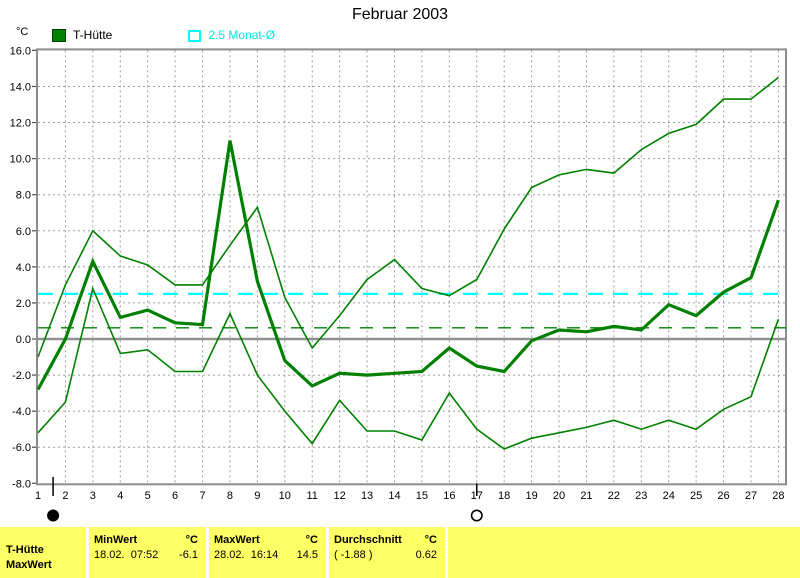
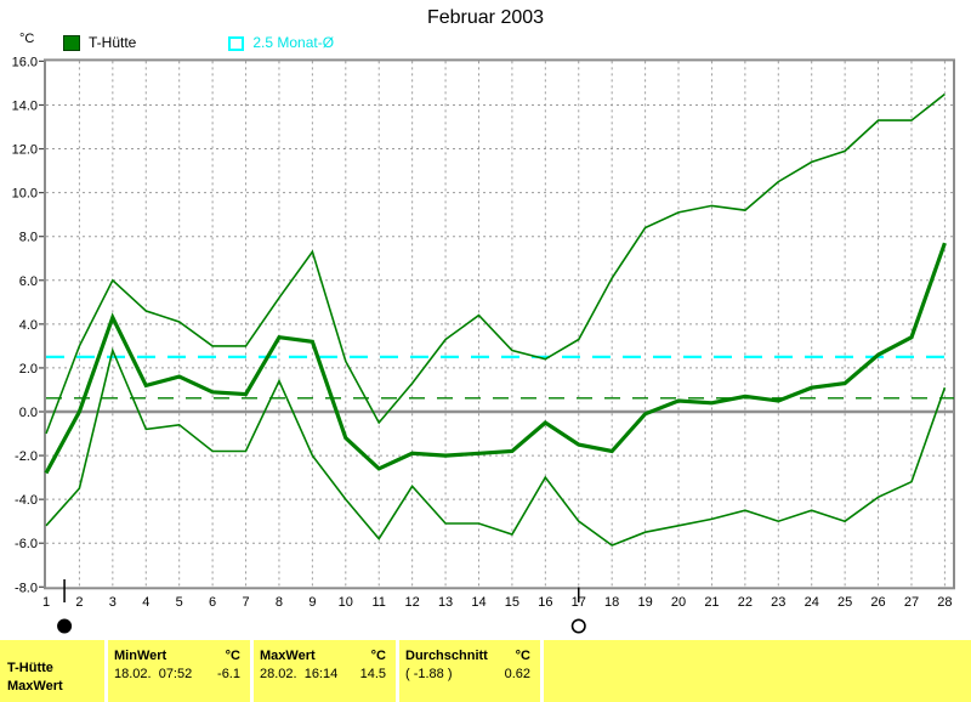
T-Hütte/8: 11.0 -> 3.4
T-Hütte/24: 1.9 -> 1.1
